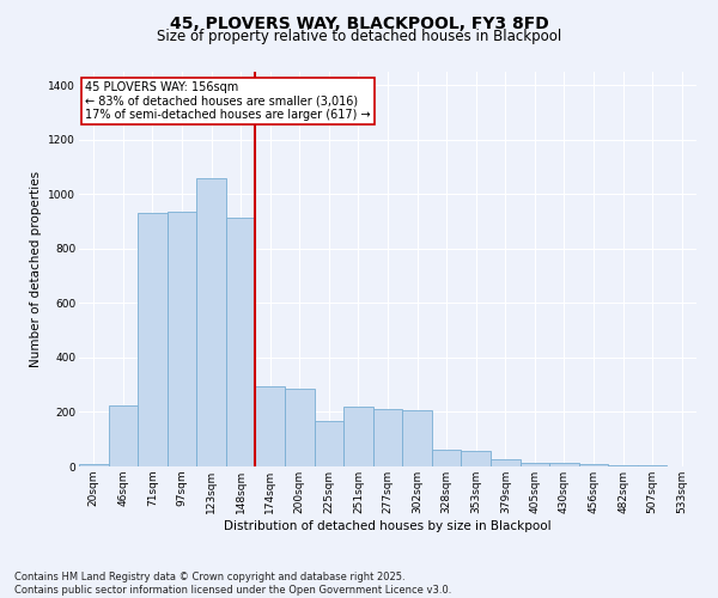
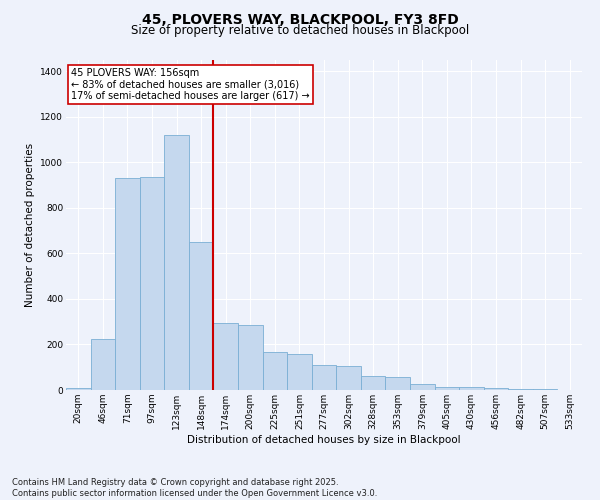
123sqm: 1060 -> 1120
148sqm: 915 -> 650
251sqm: 220 -> 160
277sqm: 210 -> 110
302sqm: 205 -> 105
